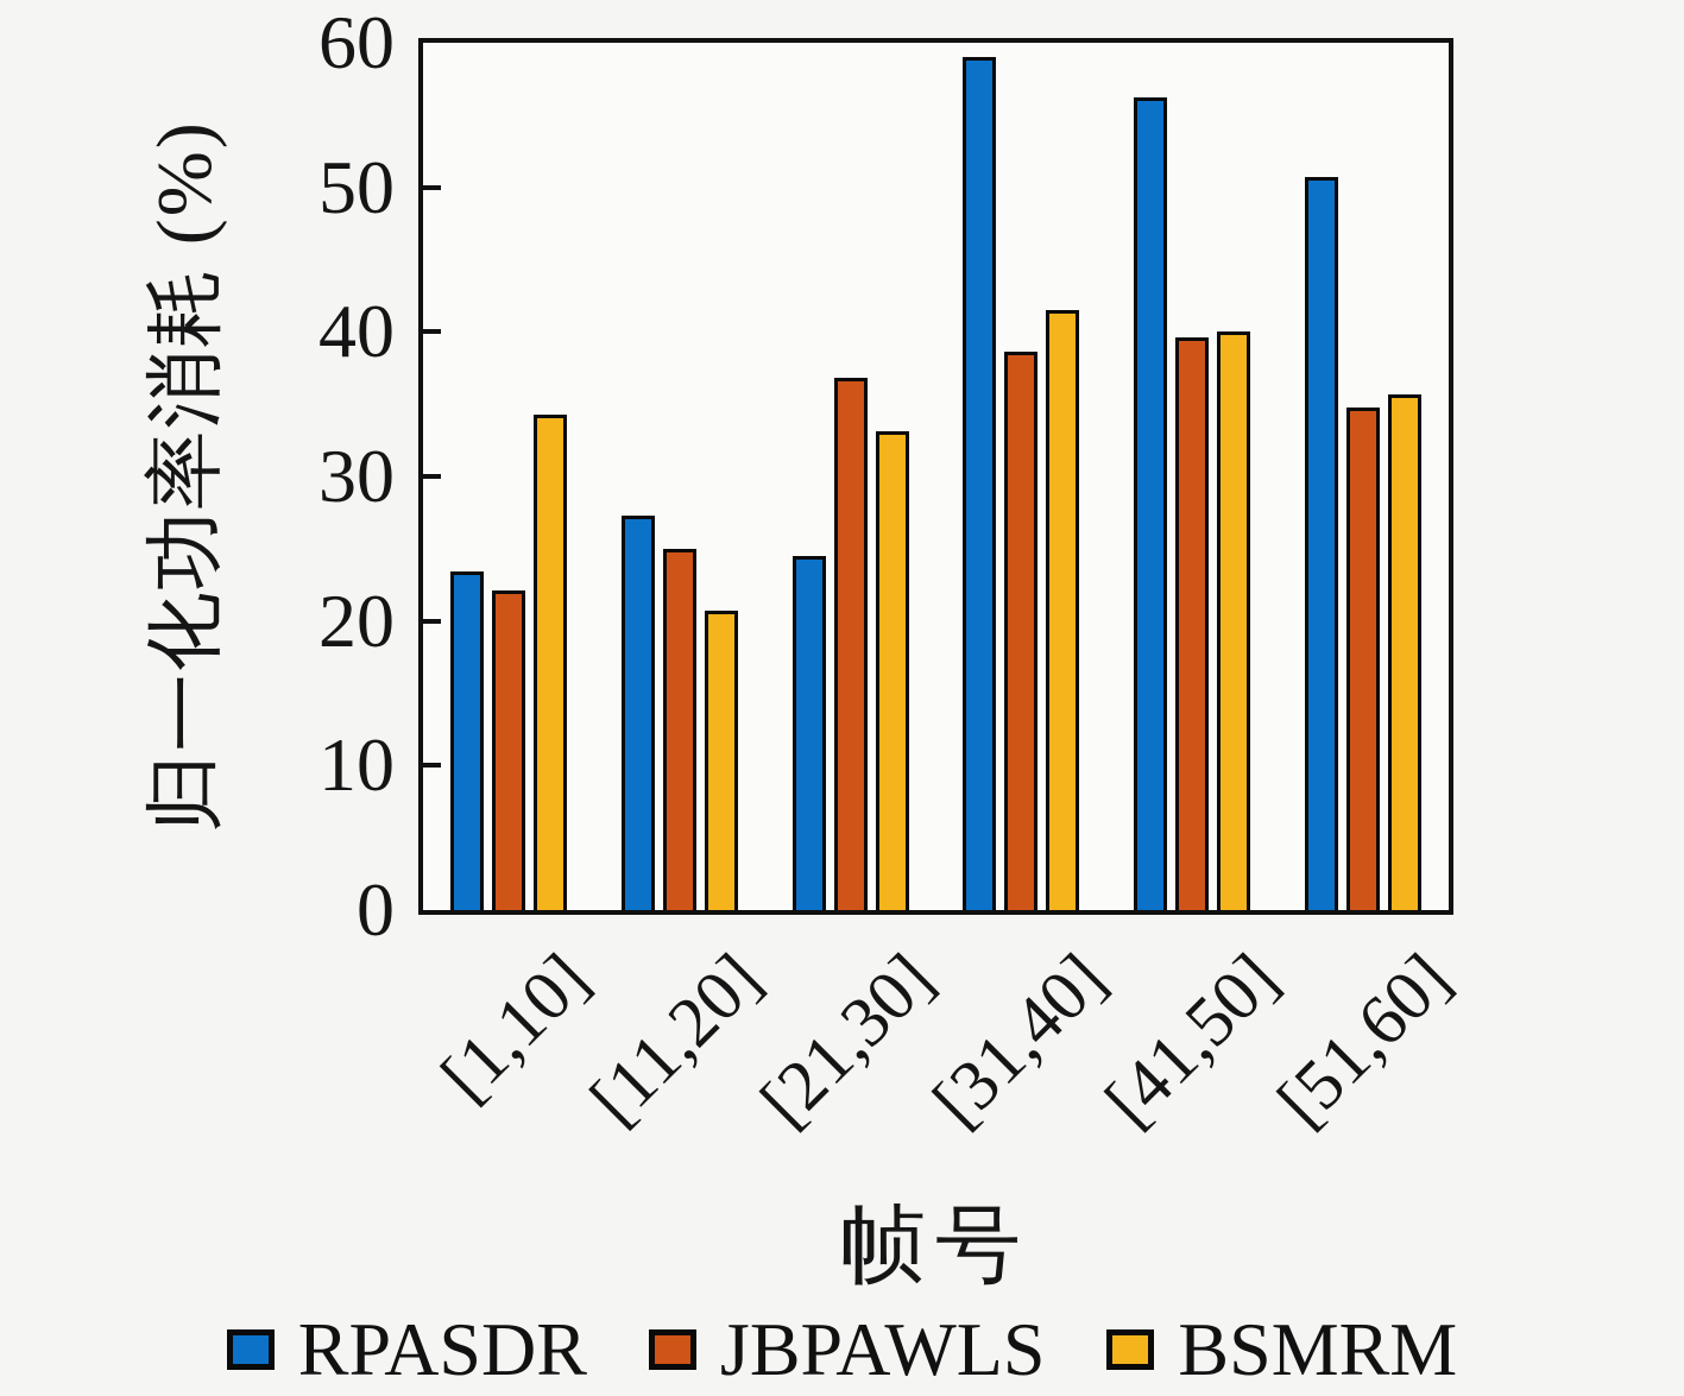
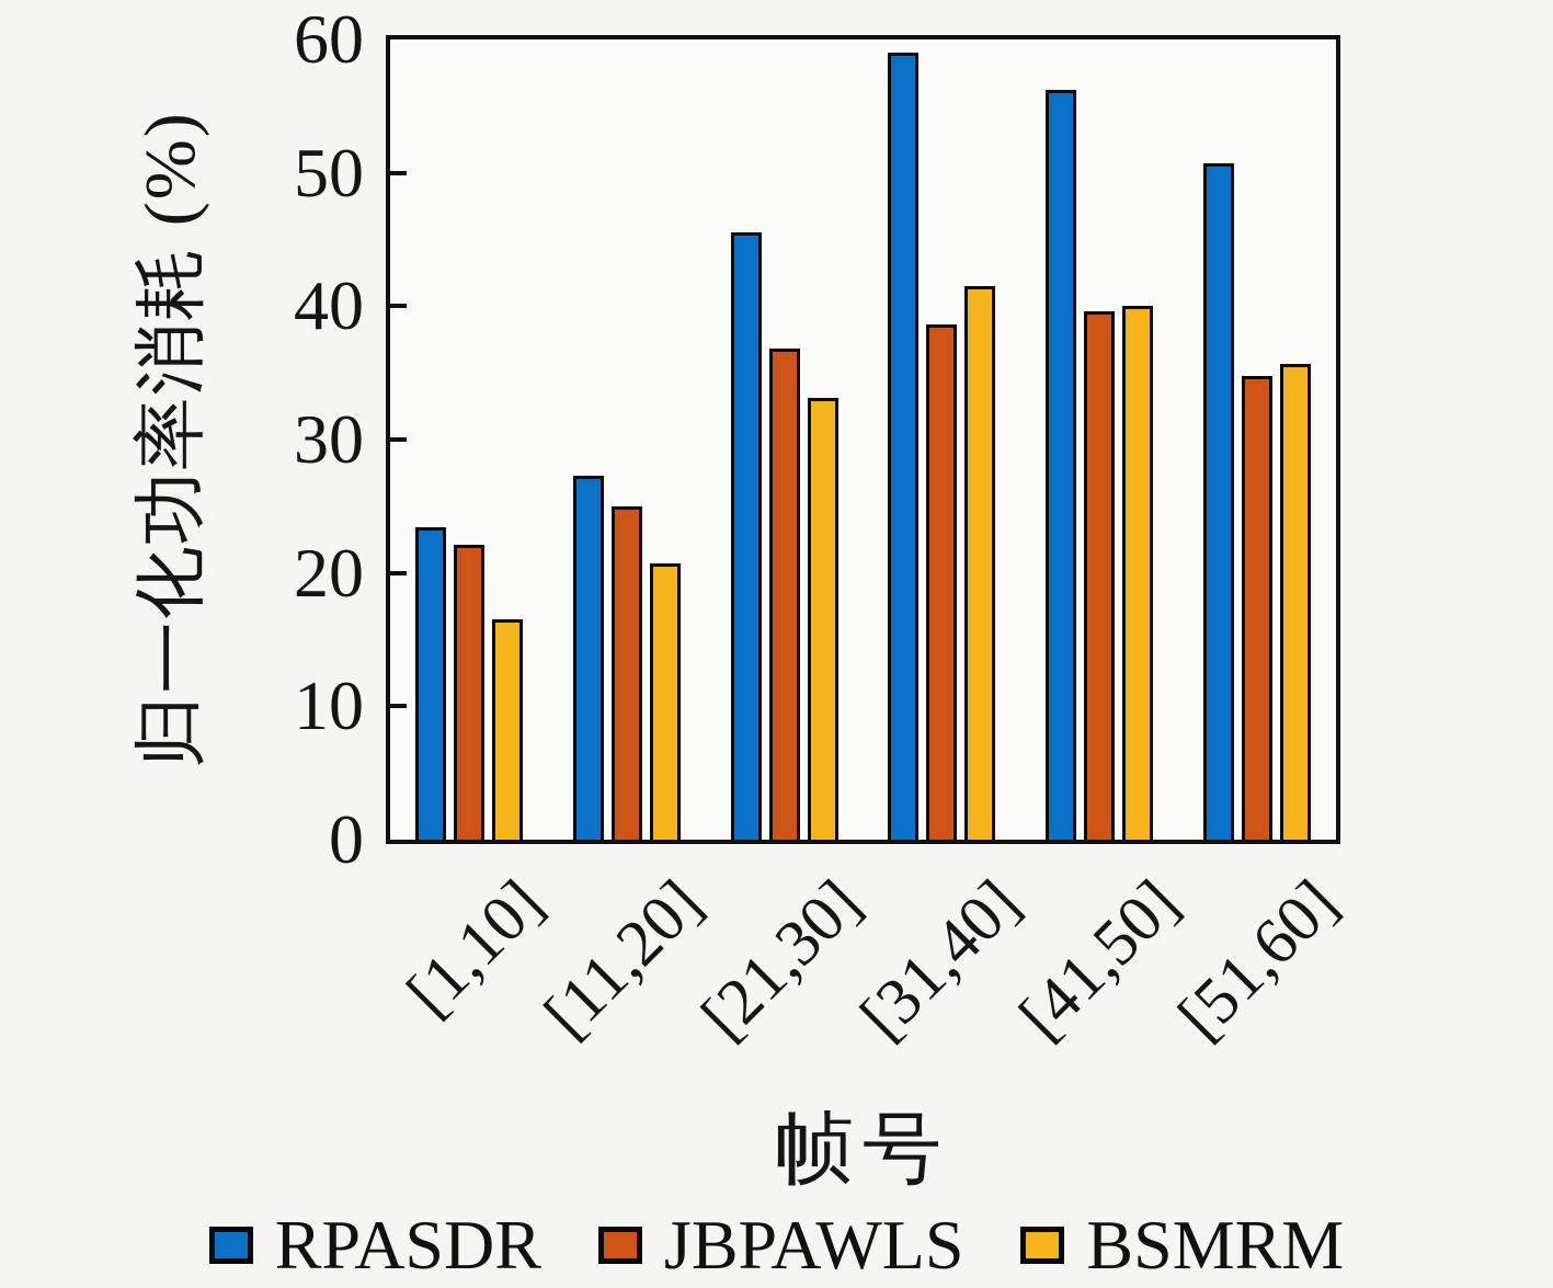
BSMRM/[1,10]: 34.3 -> 16.5
RPASDR/[21,30]: 24.5 -> 45.5
